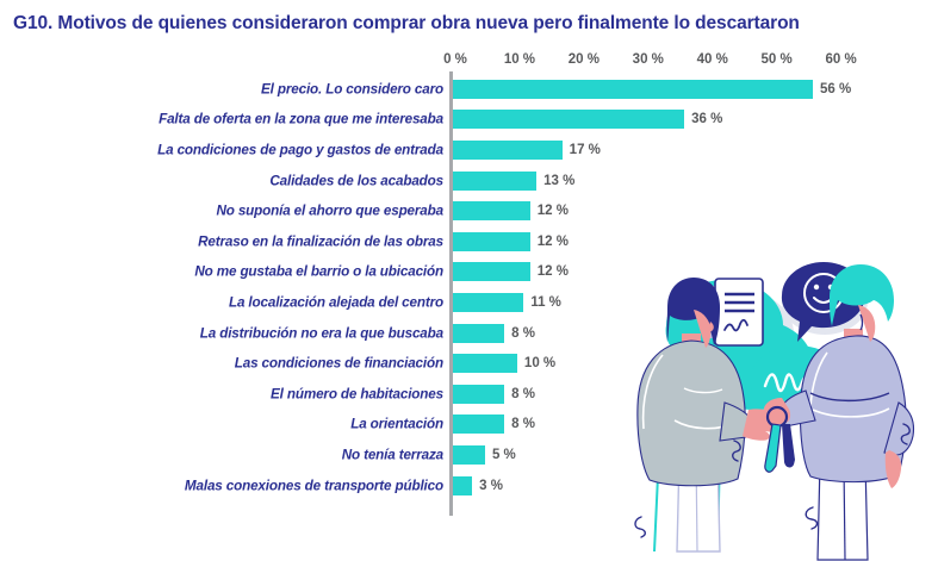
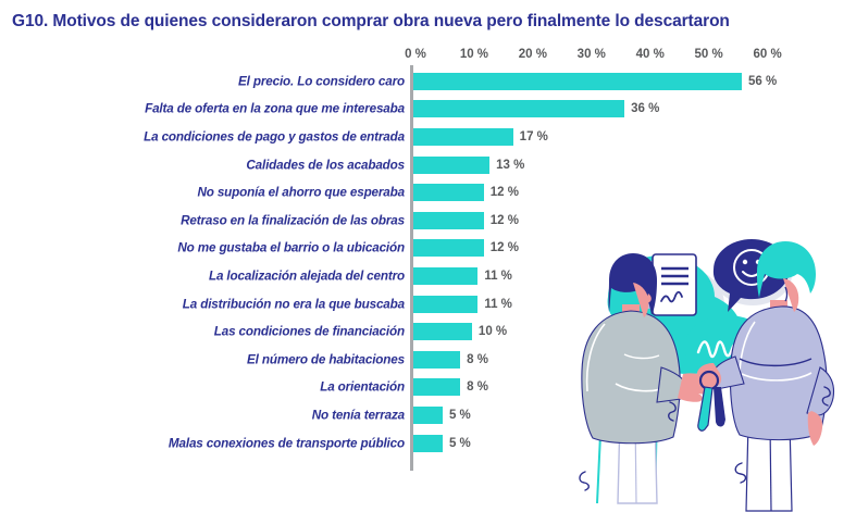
La distribución no era la que buscaba: 8 -> 11
Malas conexiones de transporte público: 3 -> 5
